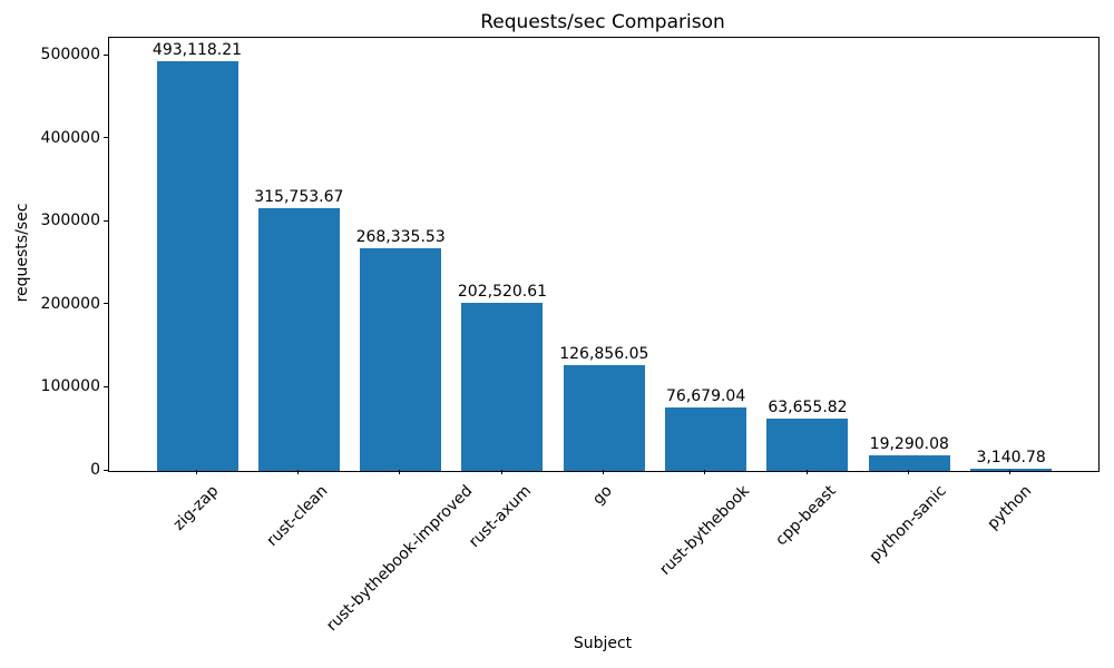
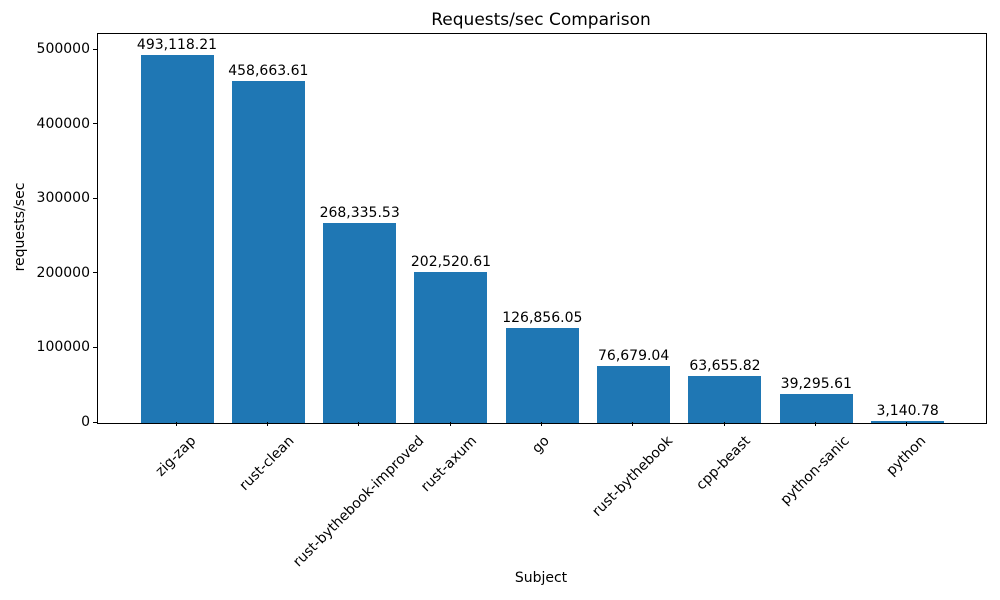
rust-clean: 315,753.67 -> 458,663.61
python-sanic: 19,290.08 -> 39,295.61
